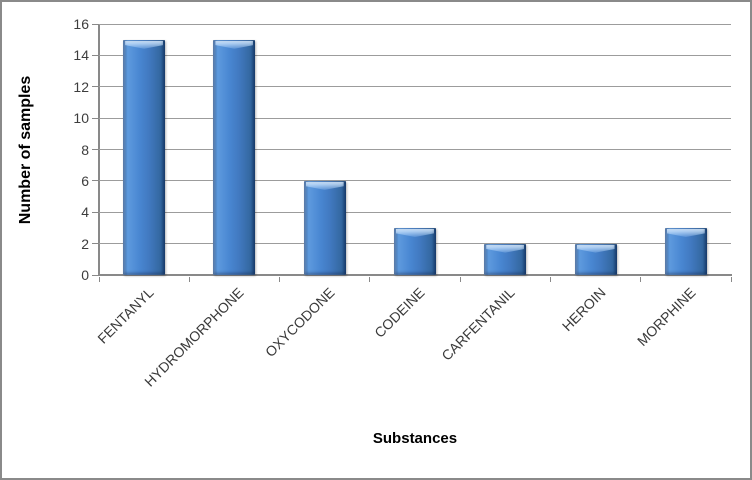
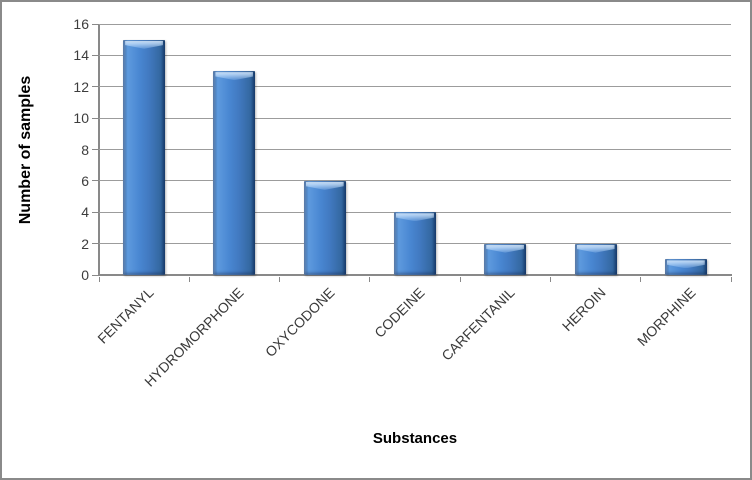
HYDROMORPHONE: 15 -> 13
CODEINE: 3 -> 4
MORPHINE: 3 -> 1
